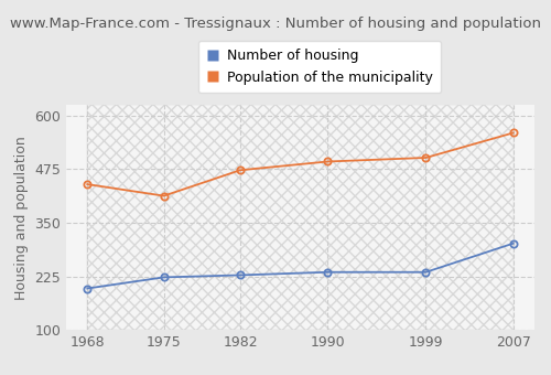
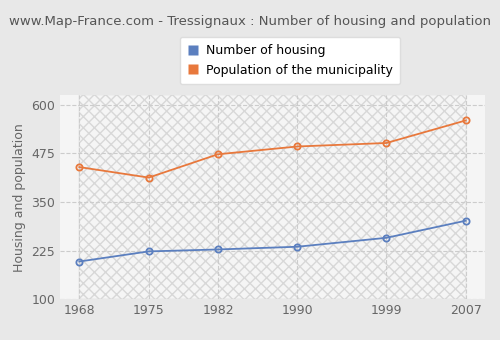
Number of housing/1999: 235 -> 258
